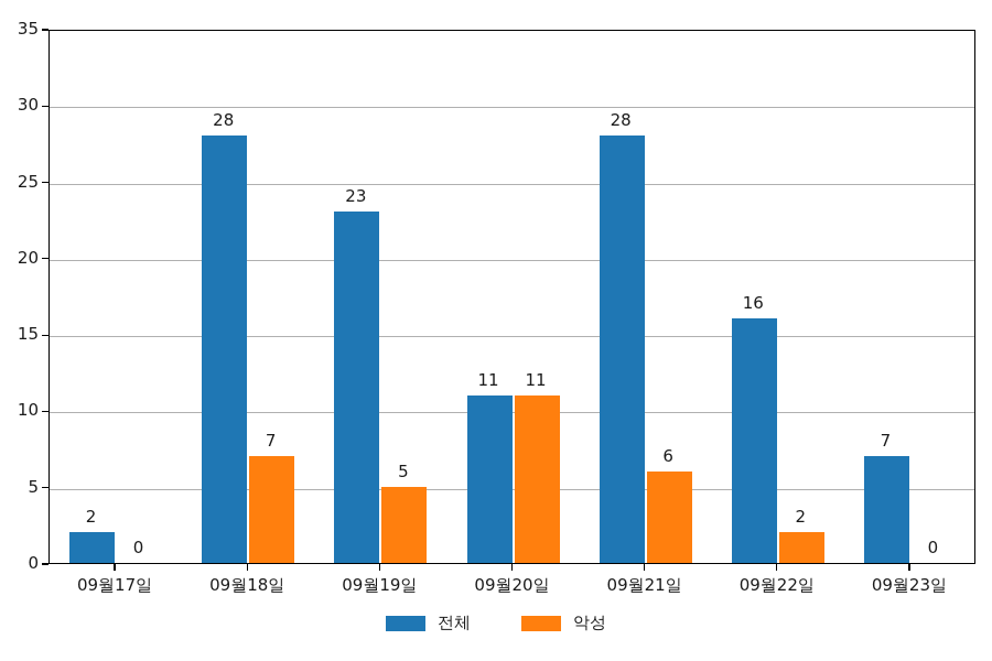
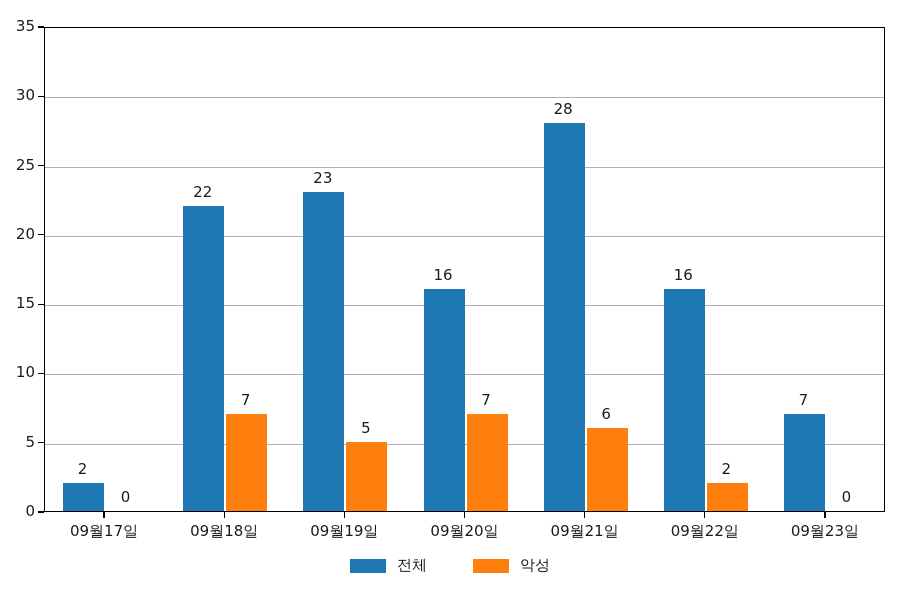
전체/09월18일: 28 -> 22
전체/09월20일: 11 -> 16
악성/09월20일: 11 -> 7
